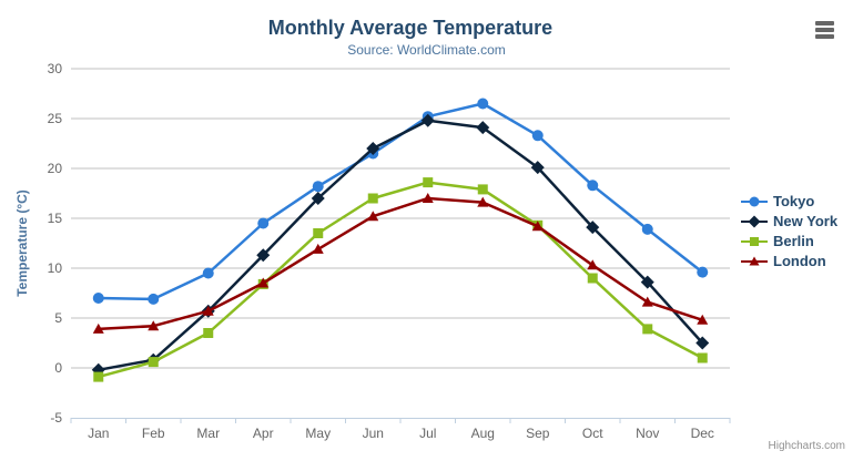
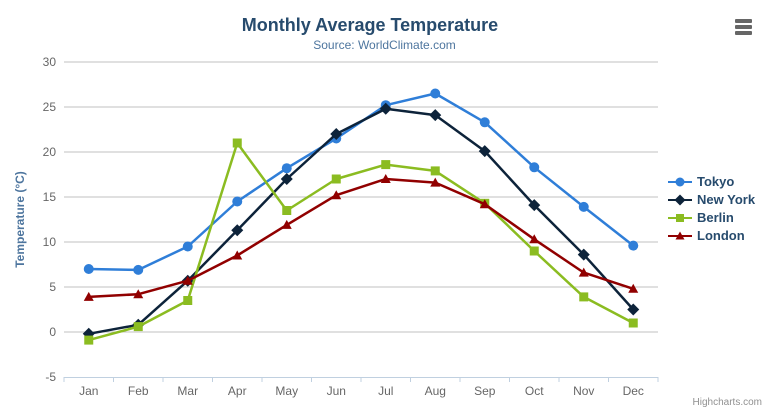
Berlin/Apr: 8 -> 21
